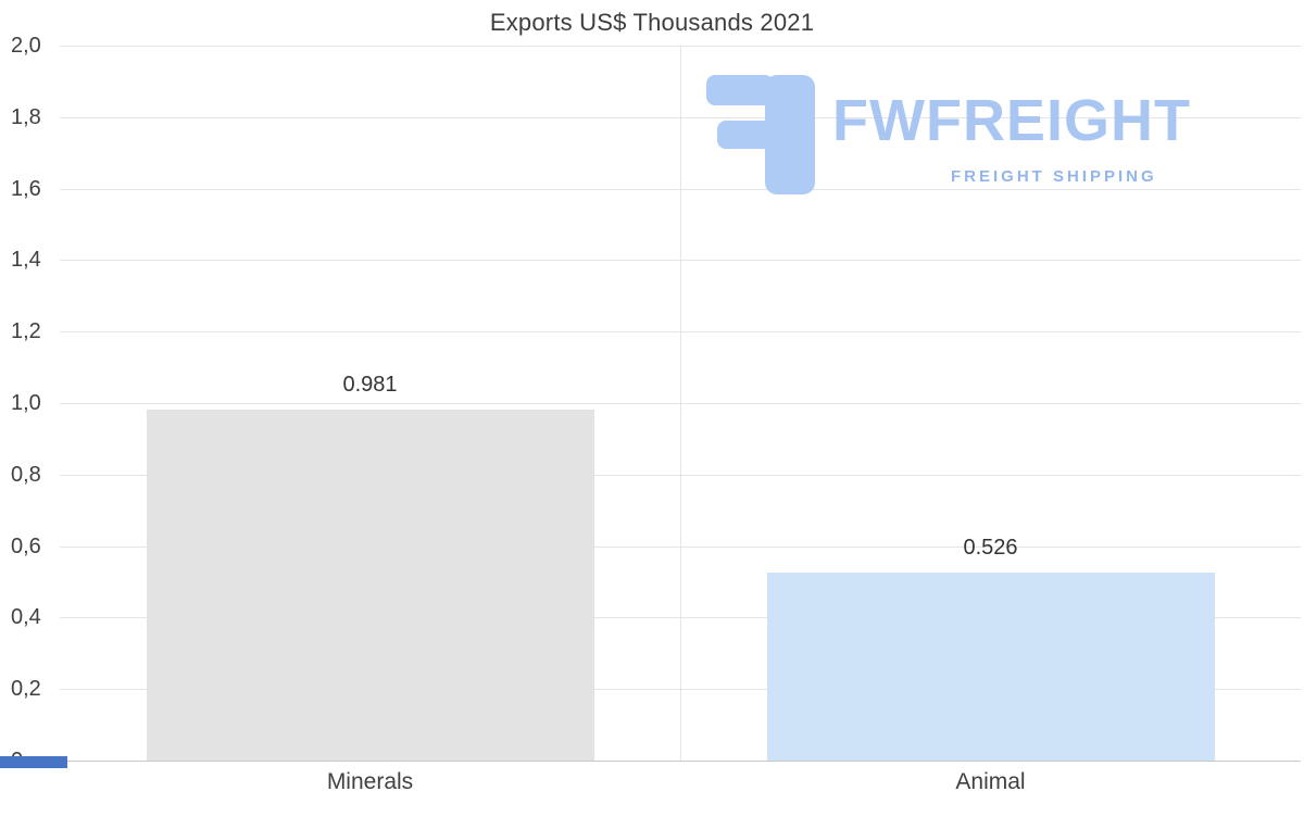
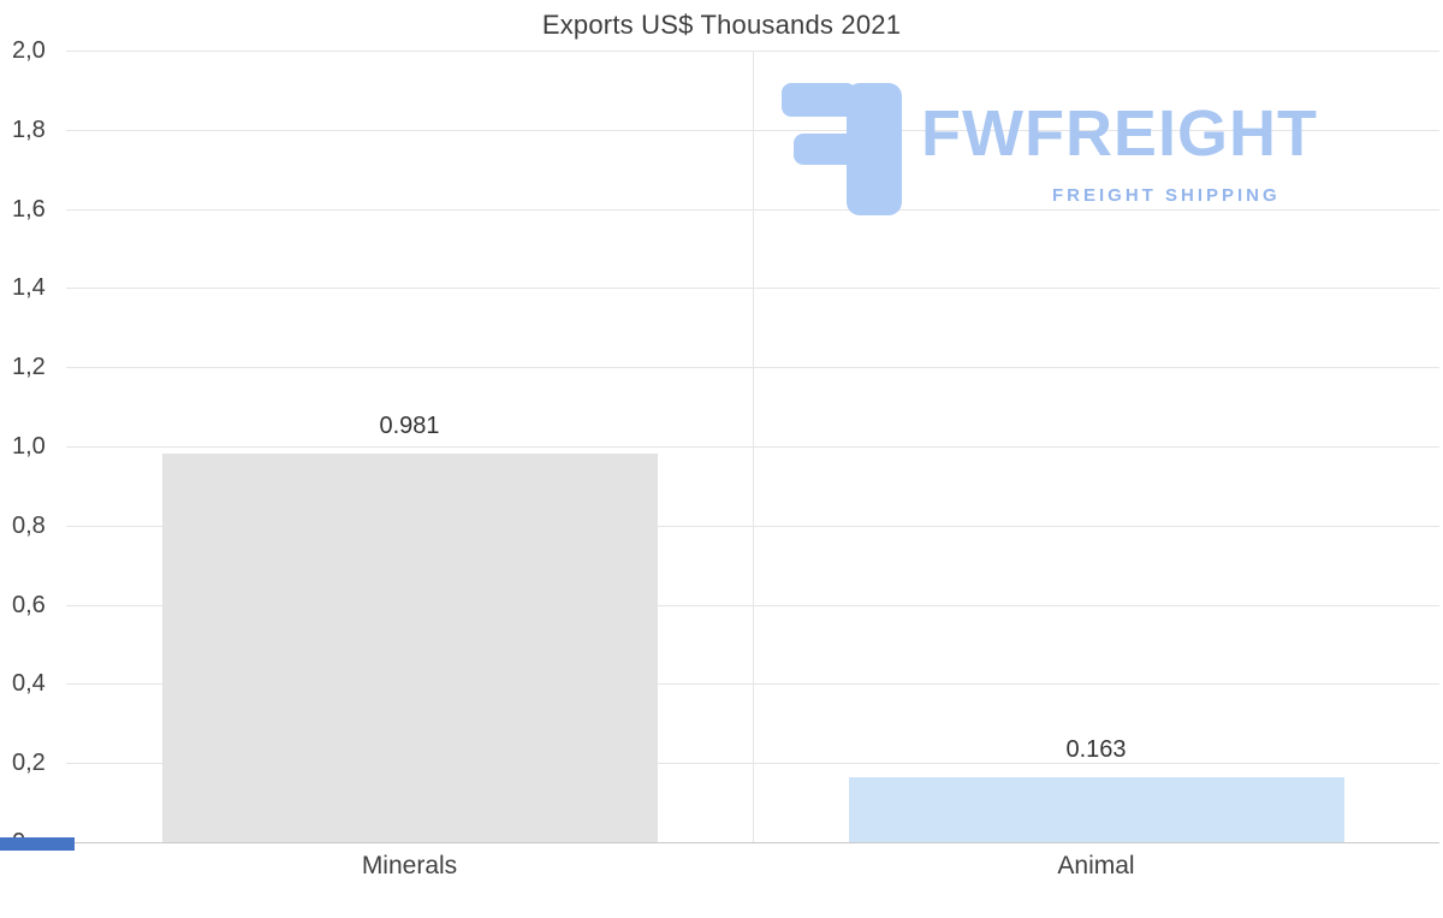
Animal: 0.526 -> 0.163
